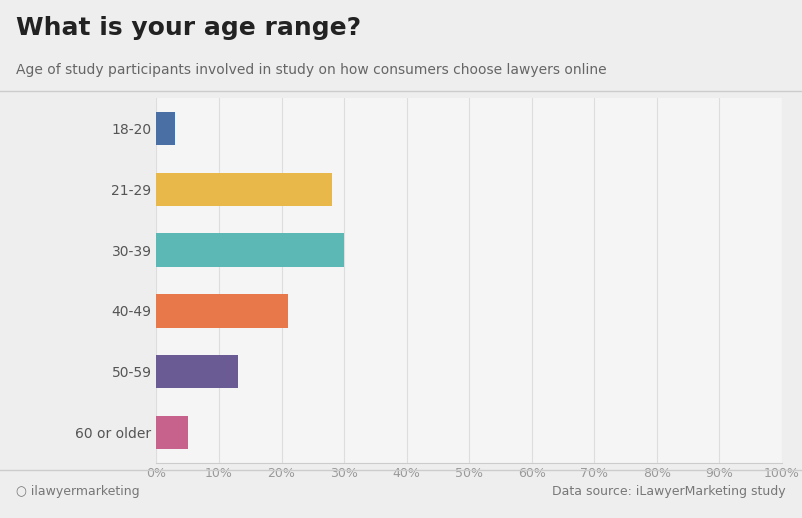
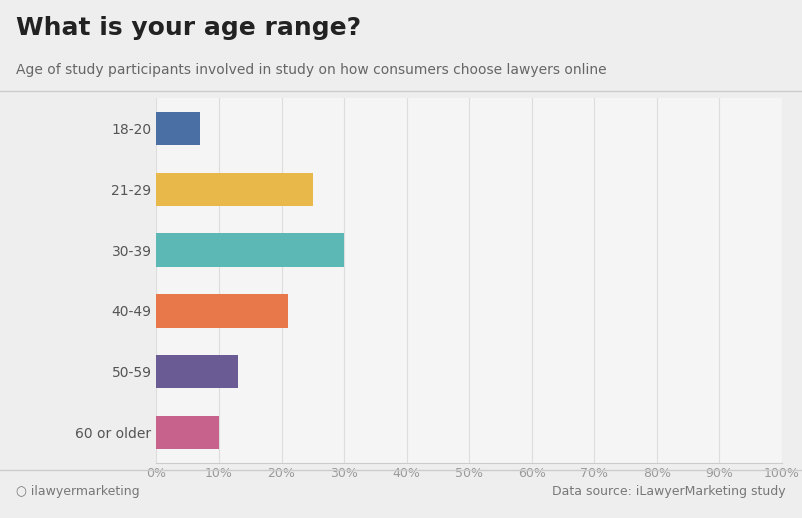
18-20: 3% -> 7%
21-29: 28% -> 25%
60 or older: 5% -> 10%
